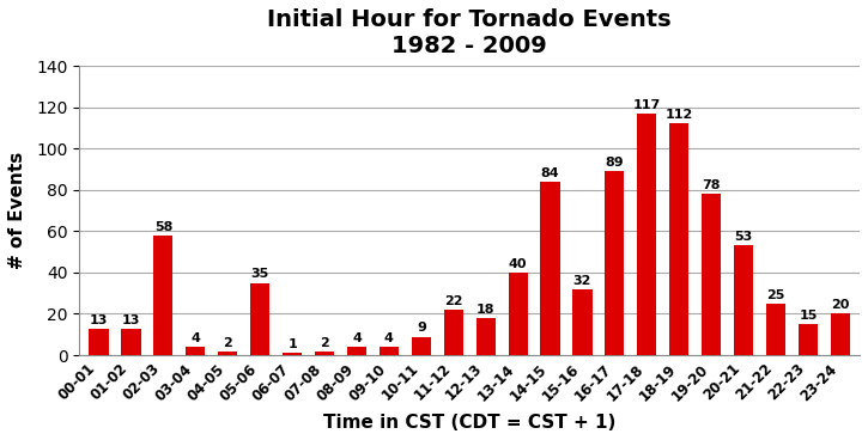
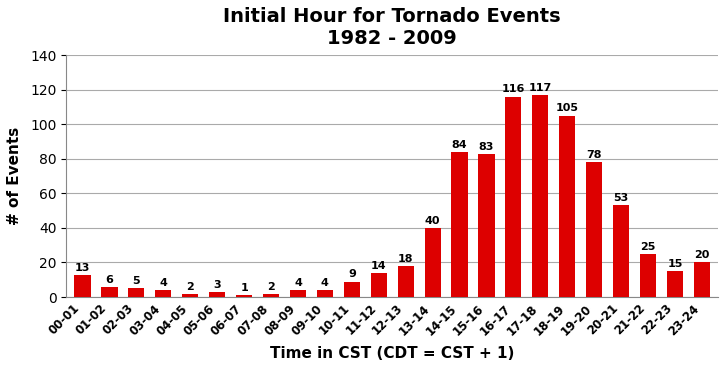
01-02: 13 -> 6
02-03: 58 -> 5
05-06: 35 -> 3
11-12: 22 -> 14
15-16: 32 -> 83
16-17: 89 -> 116
18-19: 112 -> 105
